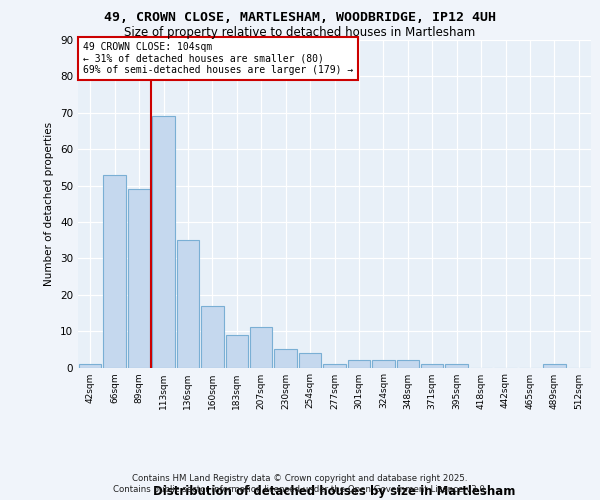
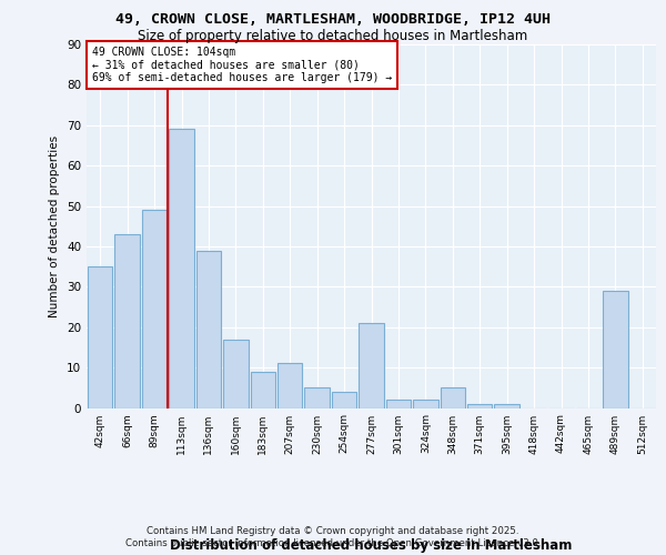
42sqm: 1 -> 35
66sqm: 53 -> 43
136sqm: 35 -> 39
277sqm: 1 -> 21
348sqm: 2 -> 5
489sqm: 1 -> 29
